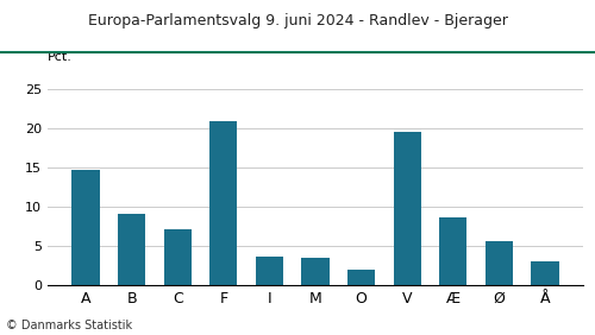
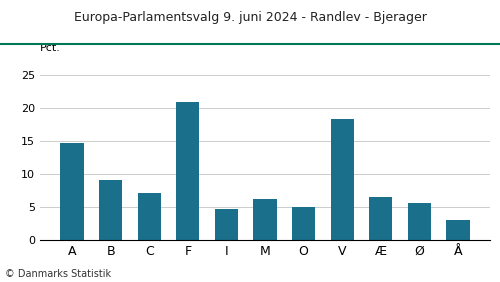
I: 3.6 -> 4.6
M: 3.4 -> 6.2
O: 2.0 -> 5.0
V: 19.6 -> 18.3
Æ: 8.6 -> 6.5
